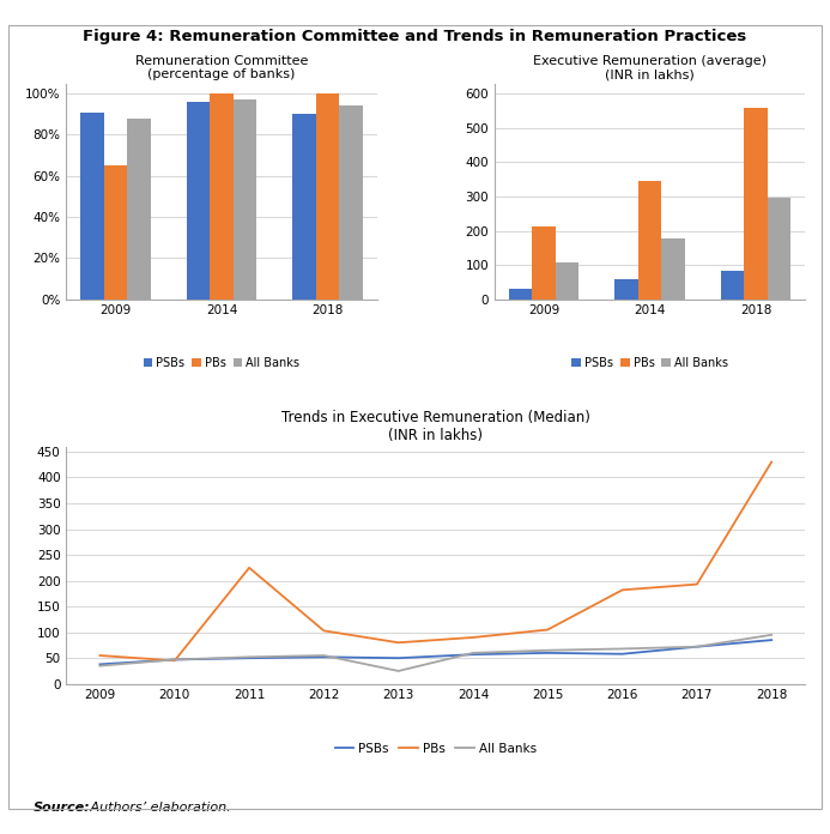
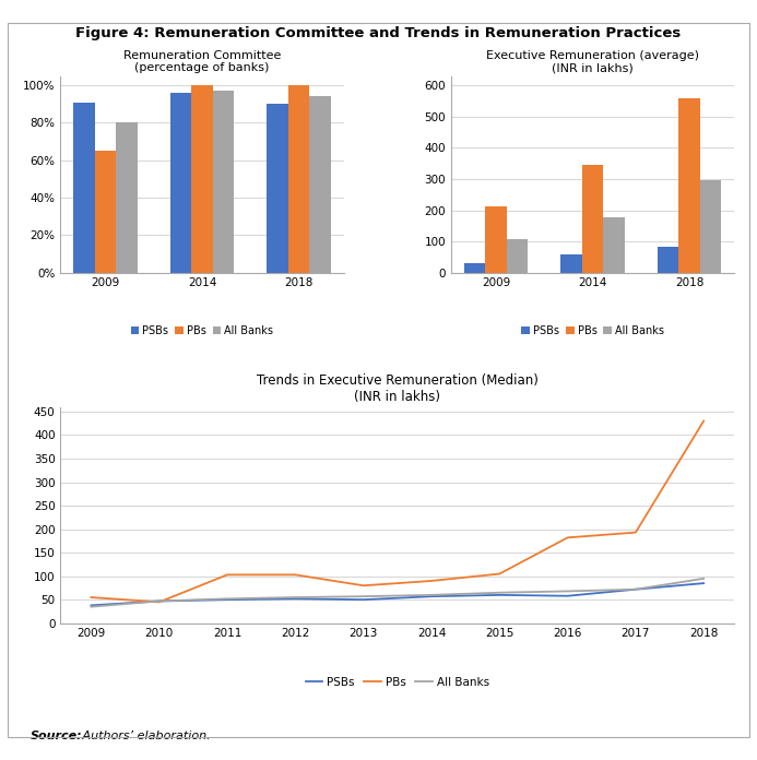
Remuneration Committee (percentage of banks)/All Banks/2009: 88% -> 80%
Trends in Executive Remuneration (Median) (INR in lakhs)/PBs/2011: 225 -> 103
Trends in Executive Remuneration (Median) (INR in lakhs)/All Banks/2013: 25 -> 57
